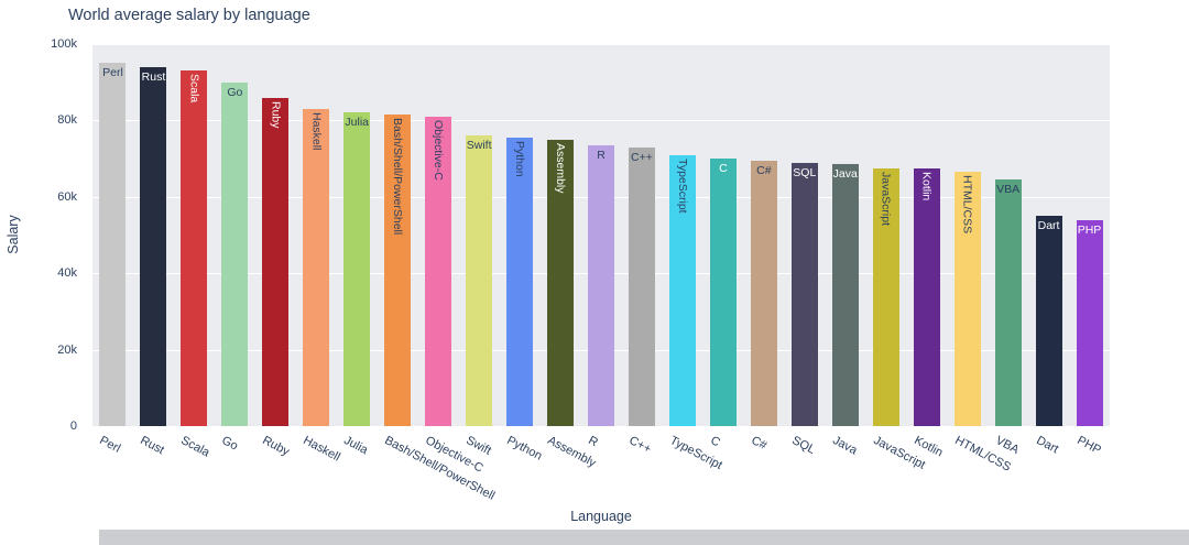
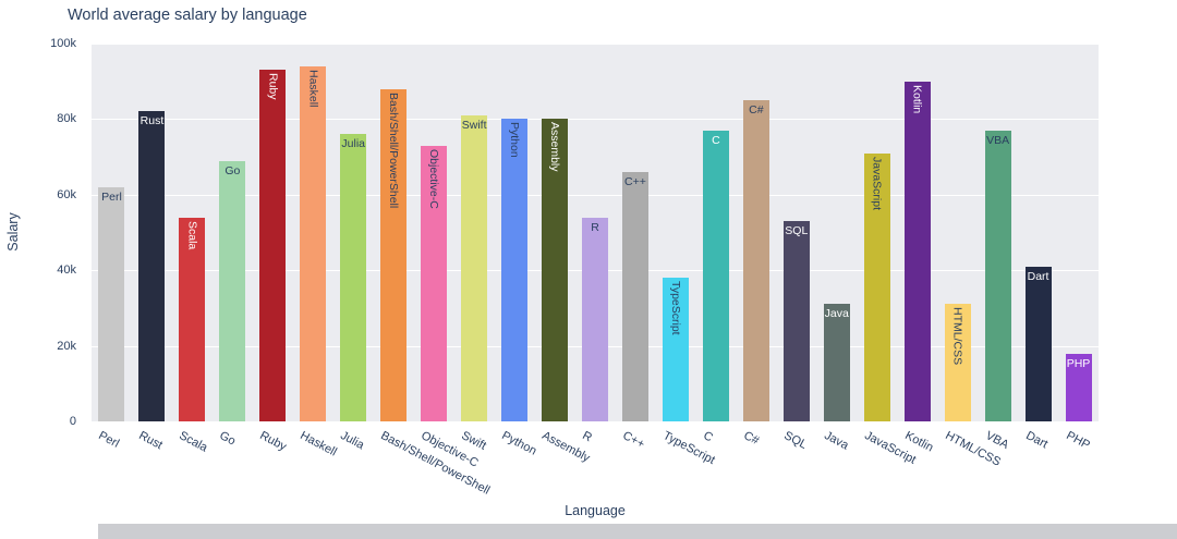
Perl: 95k -> 62k
Rust: 94k -> 82k
Scala: 93k -> 54k
Go: 90k -> 69k
Ruby: 86k -> 93k
Haskell: 83k -> 94k
Julia: 82k -> 76k
Bash/Shell/PowerShell: 82k -> 88k
Objective-C: 81k -> 73k
Swift: 76k -> 81k
Python: 76k -> 80k
Assembly: 75k -> 80k
R: 74k -> 54k
C++: 73k -> 66k
TypeScript: 71k -> 38k
C: 70k -> 77k
C#: 70k -> 85k
SQL: 69k -> 53k
Java: 68k -> 31k
JavaScript: 68k -> 71k
Kotlin: 68k -> 90k
HTML/CSS: 66k -> 31k
VBA: 64k -> 77k
Dart: 55k -> 41k
PHP: 54k -> 18k
